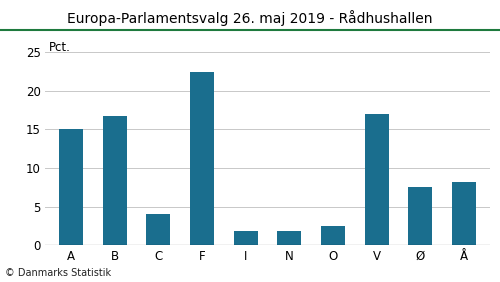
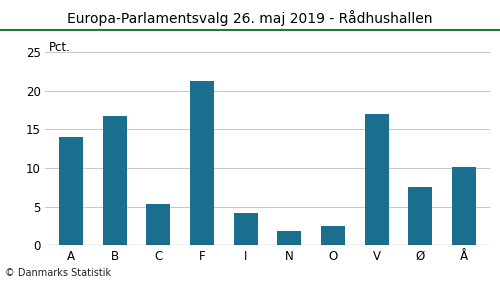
A: 15.0 -> 14.0
C: 4.0 -> 5.4
F: 22.4 -> 21.3
I: 1.8 -> 4.2
Å: 8.2 -> 10.1
